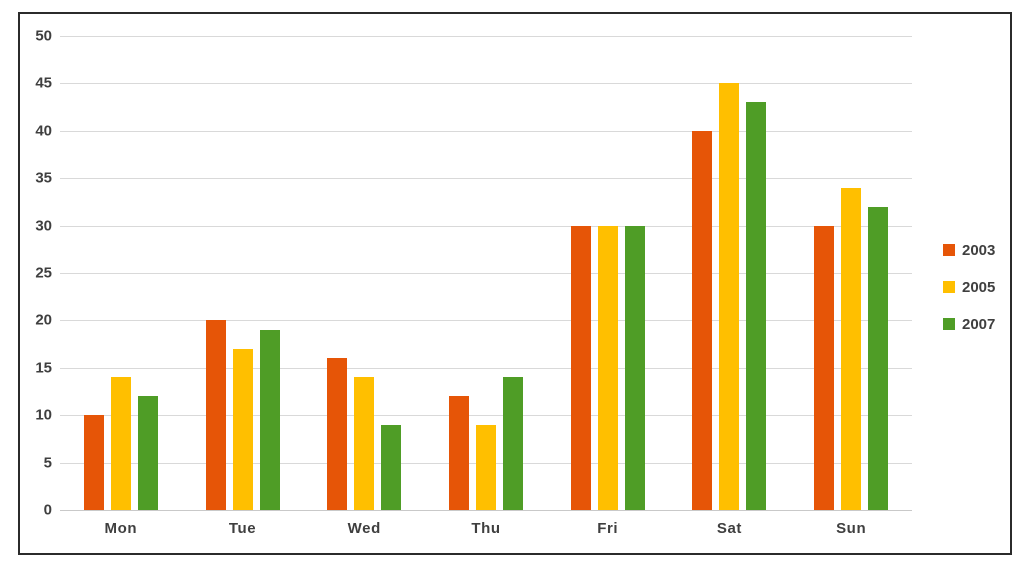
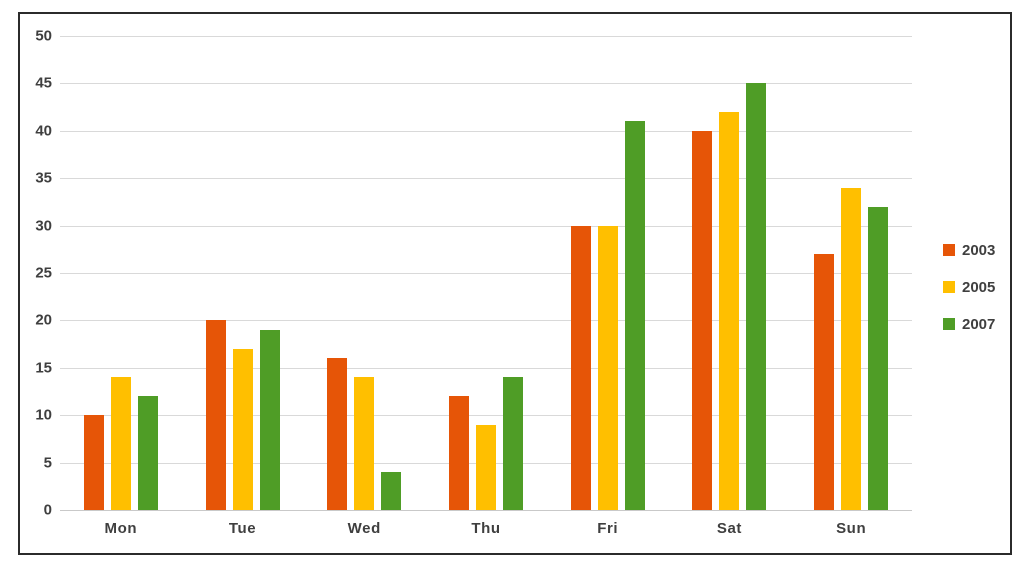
2007/Wed: 9 -> 4
2007/Fri: 30 -> 41
2005/Sat: 45 -> 42
2007/Sat: 43 -> 45
2003/Sun: 30 -> 27
